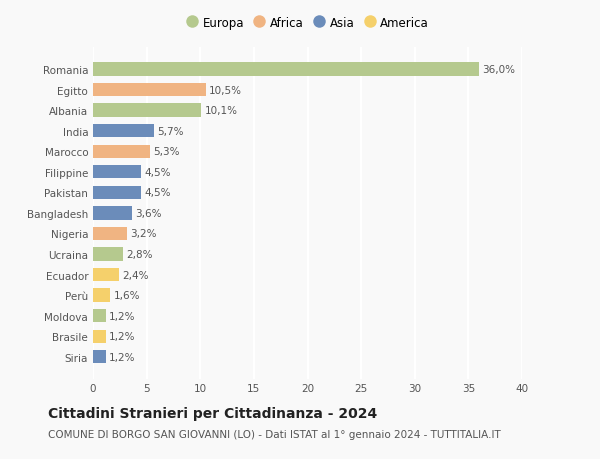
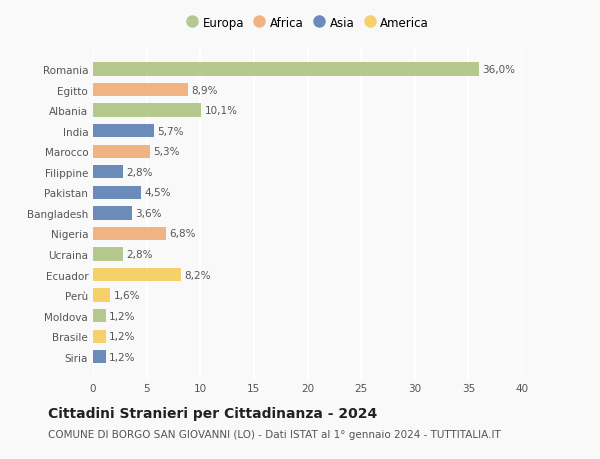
Egitto: 10,5% -> 8,9%
Filippine: 4,5% -> 2,8%
Nigeria: 3,2% -> 6,8%
Ecuador: 2,4% -> 8,2%
